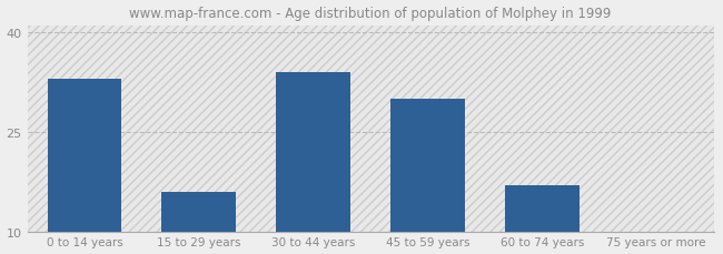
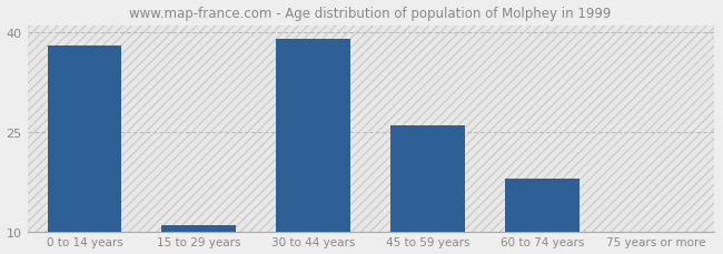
0 to 14 years: 33 -> 38
15 to 29 years: 16 -> 11
30 to 44 years: 34 -> 39
45 to 59 years: 30 -> 26
60 to 74 years: 17 -> 18
